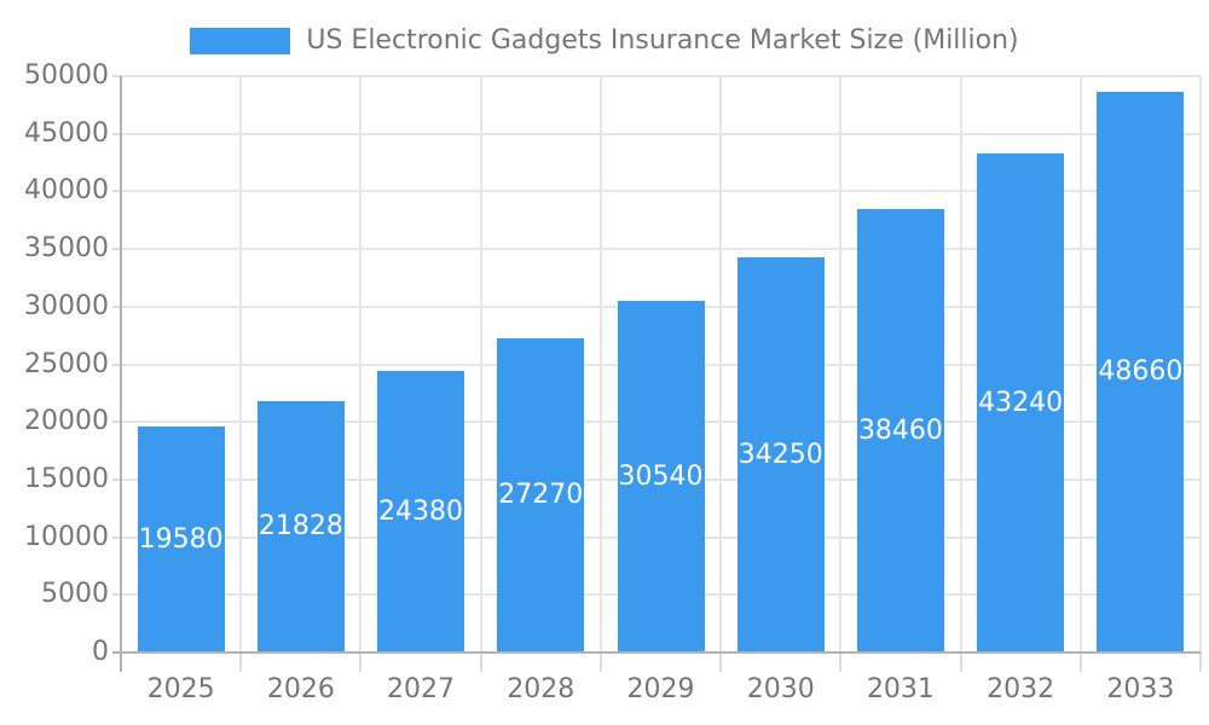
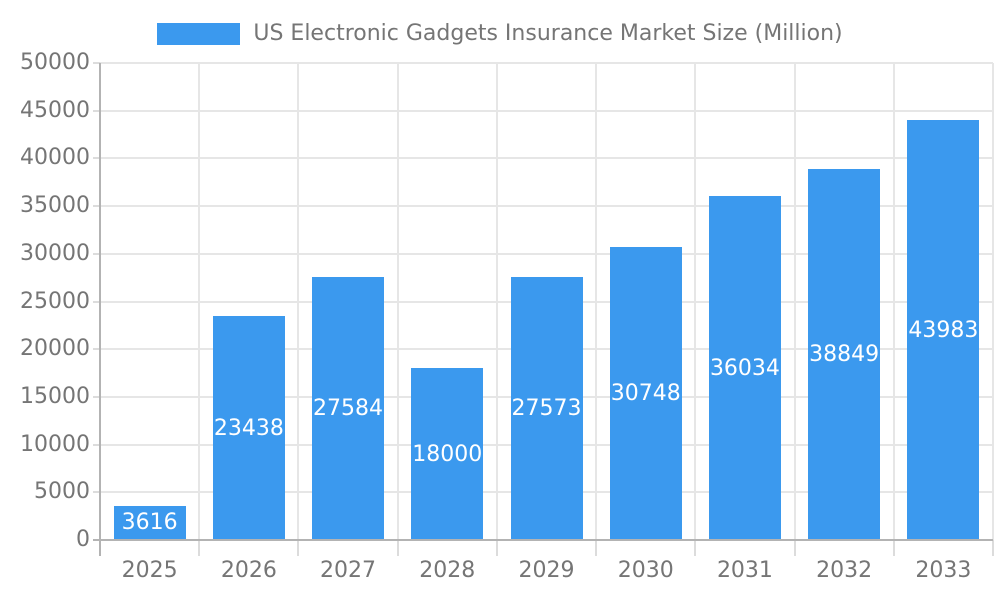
2025: 19580 -> 3616
2026: 21828 -> 23438
2027: 24380 -> 27584
2028: 27270 -> 18000
2029: 30540 -> 27573
2030: 34250 -> 30748
2031: 38460 -> 36034
2032: 43240 -> 38849
2033: 48660 -> 43983
